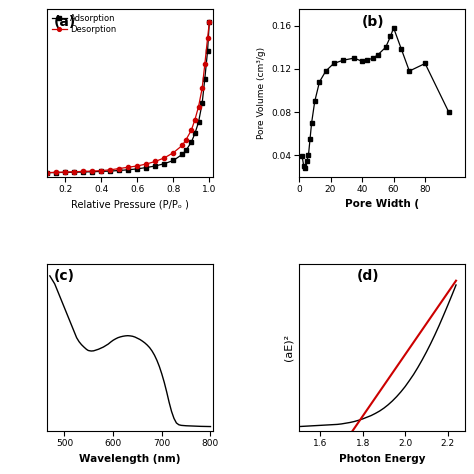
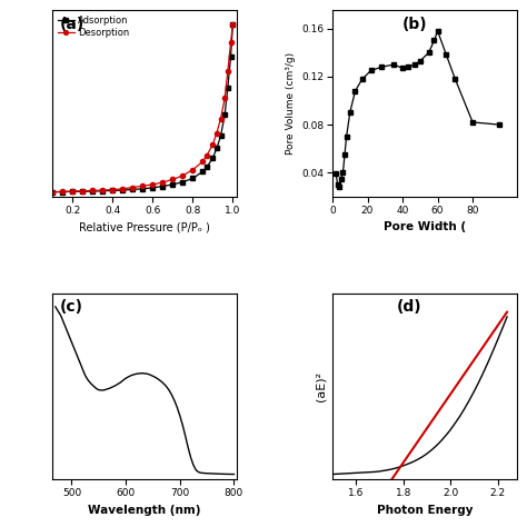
80: 0.125 -> 0.082
